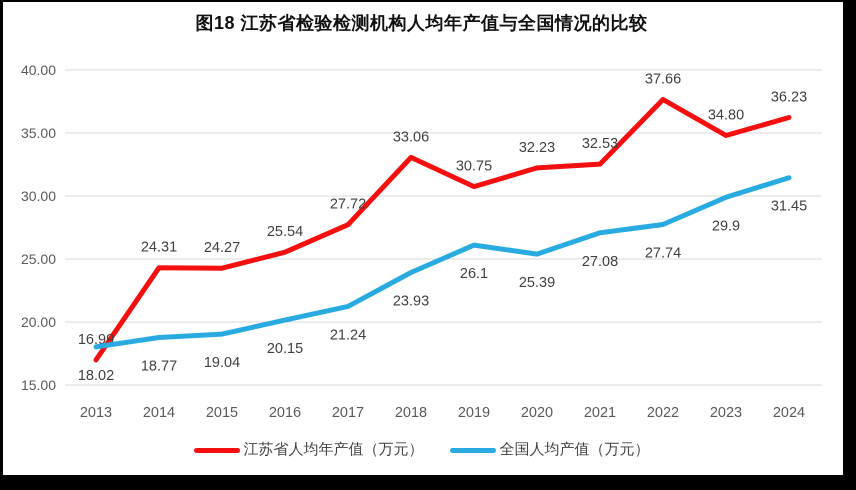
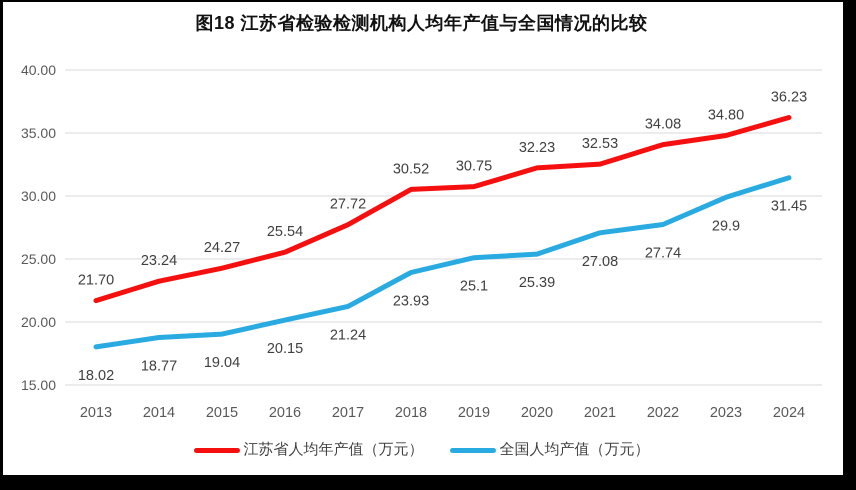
江苏省人均年产值（万元）/2013: 16.99 -> 21.70
江苏省人均年产值（万元）/2014: 24.31 -> 23.24
江苏省人均年产值（万元）/2018: 33.06 -> 30.52
全国人均产值（万元）/2019: 26.1 -> 25.1
江苏省人均年产值（万元）/2022: 37.66 -> 34.08
